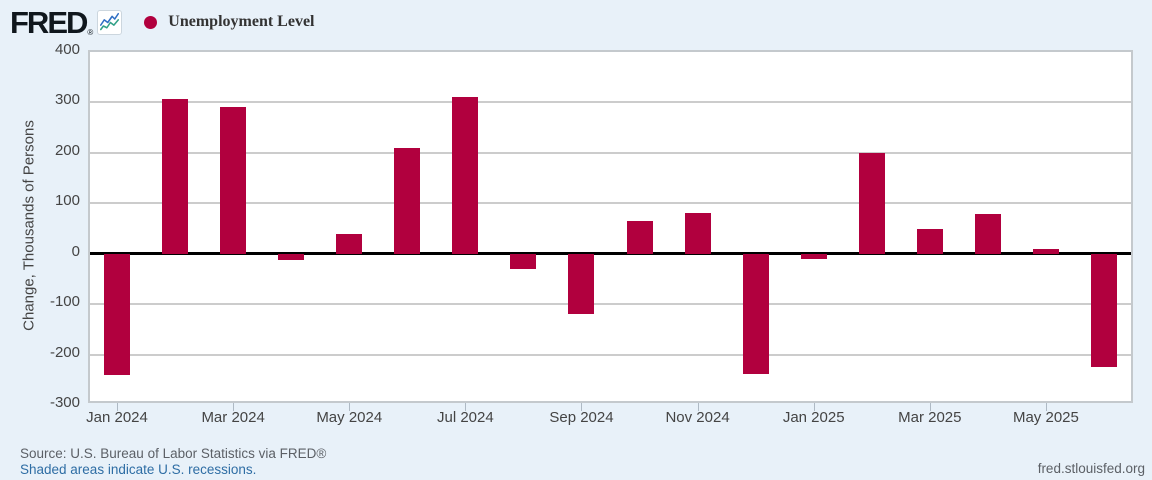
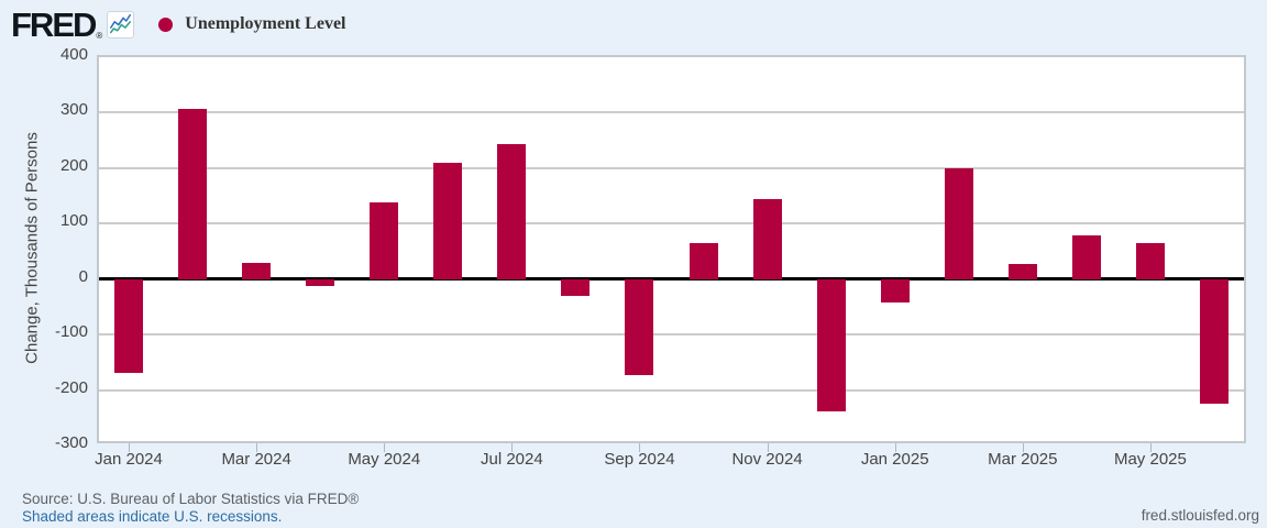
Jan 2024: -240 -> -170
Mar 2024: 290 -> 30
May 2024: 40 -> 140
Jul 2024: 310 -> 240
Sep 2024: -120 -> -170
Nov 2024: 80 -> 140
Jan 2025: -10 -> -40
Mar 2025: 50 -> 30
May 2025: 10 -> 60
